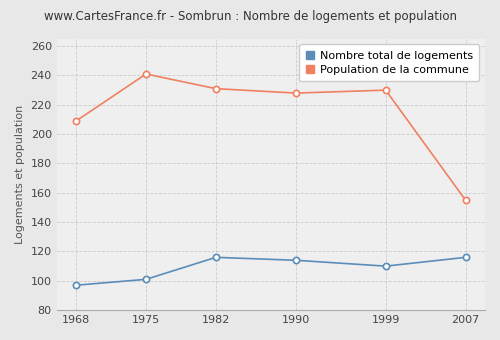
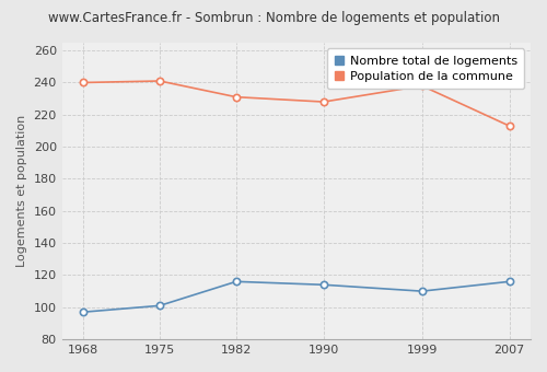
Population de la commune/1968: 209 -> 240
Population de la commune/1999: 230 -> 238
Population de la commune/2007: 155 -> 213
